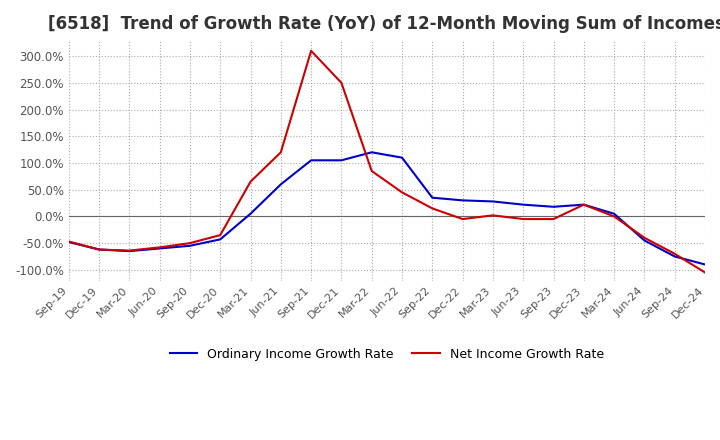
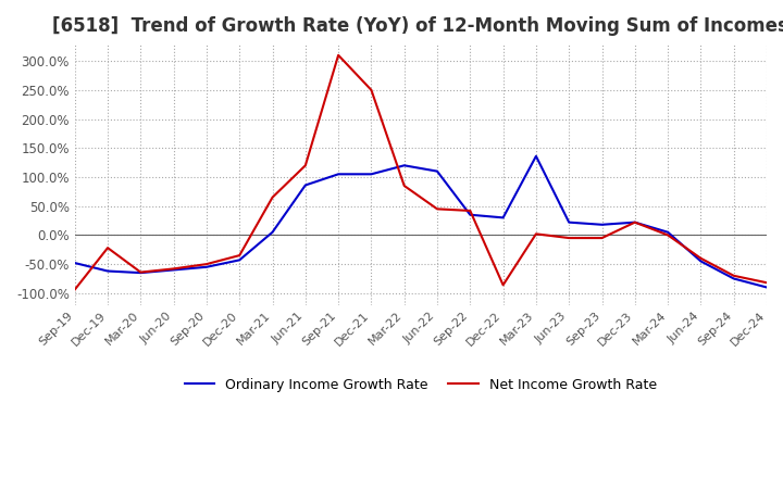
Net Income Growth Rate/Sep-19: -47% -> -94%
Net Income Growth Rate/Dec-19: -62% -> -22%
Ordinary Income Growth Rate/Jun-21: 60% -> 86%
Net Income Growth Rate/Sep-22: 15% -> 42%
Net Income Growth Rate/Dec-22: -5% -> -86%
Ordinary Income Growth Rate/Mar-23: 28% -> 136%
Net Income Growth Rate/Dec-24: -105% -> -82%
